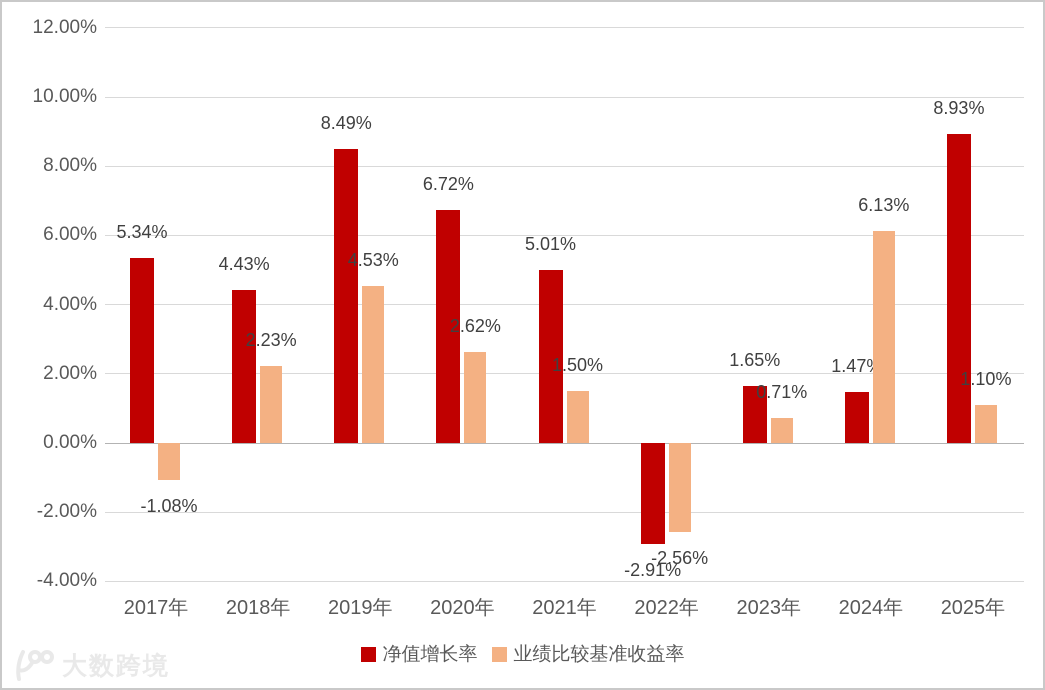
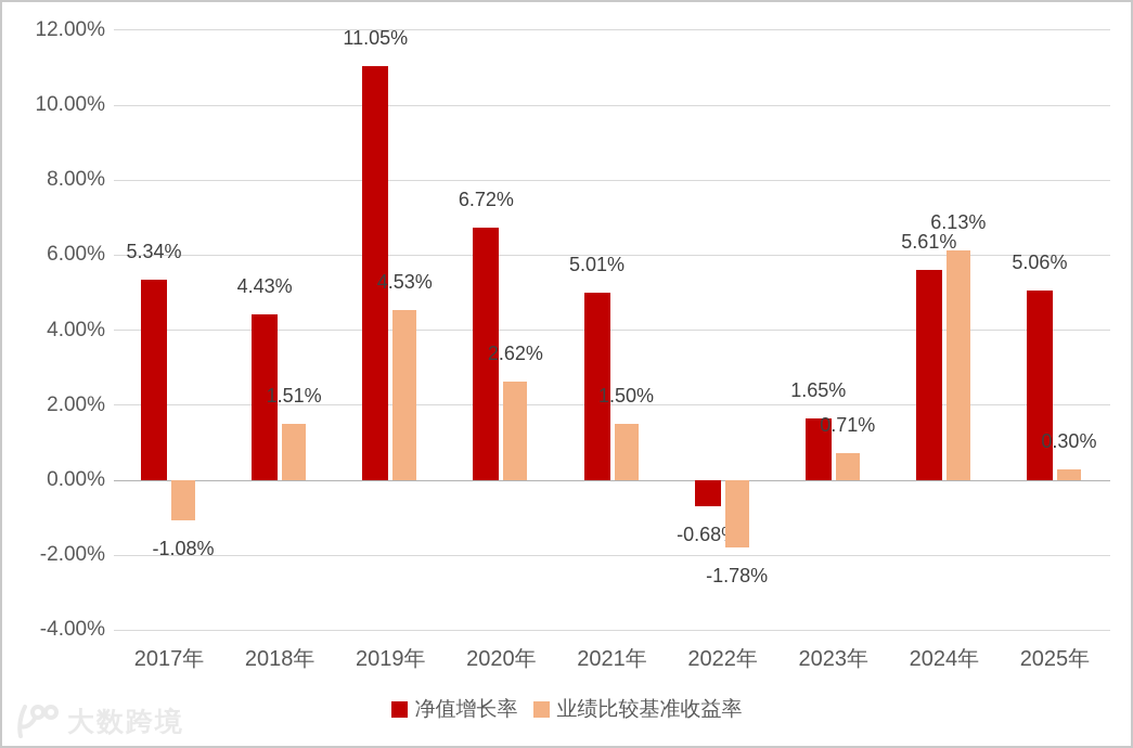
业绩比较基准收益率/2018年: 2.23% -> 1.51%
净值增长率/2019年: 8.49% -> 11.05%
净值增长率/2022年: -2.91% -> -0.68%
业绩比较基准收益率/2022年: -2.56% -> -1.78%
净值增长率/2024年: 1.47% -> 5.61%
净值增长率/2025年: 8.93% -> 5.06%
业绩比较基准收益率/2025年: 1.10% -> 0.30%
